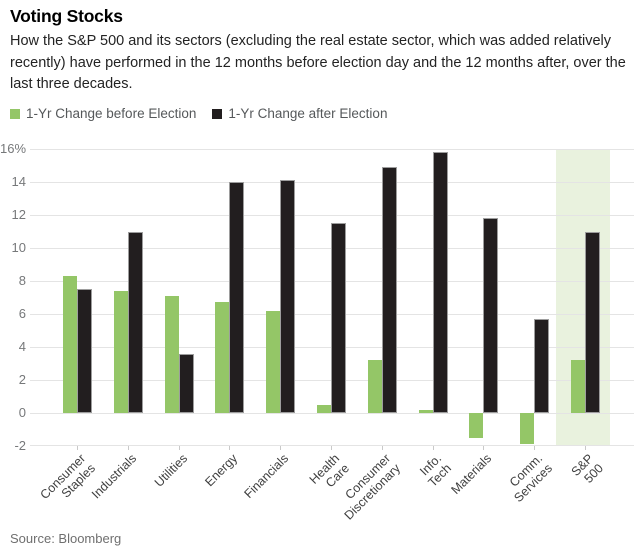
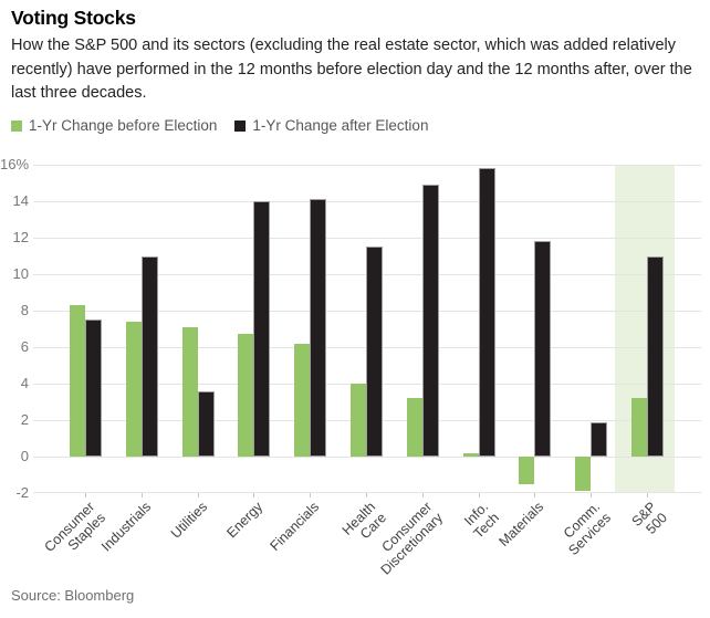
1-Yr Change before Election/Health Care: 0.5% -> 4.0%
1-Yr Change after Election/Comm. Services: 5.7% -> 1.9%
